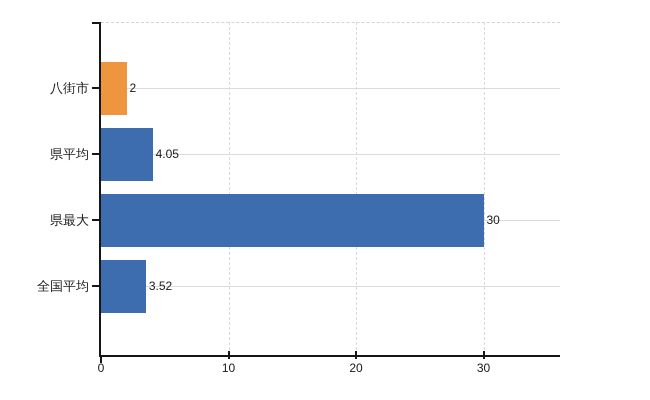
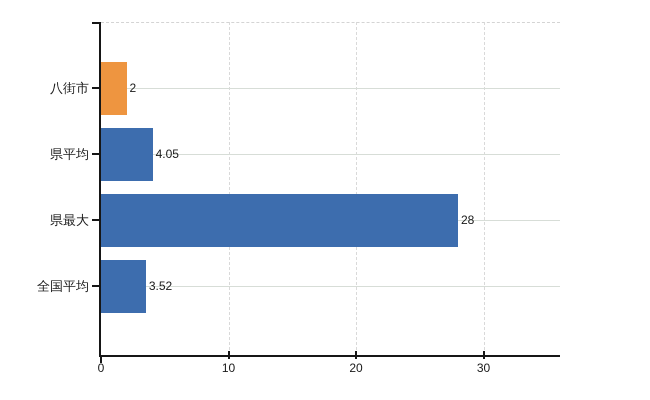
県最大: 30 -> 28
